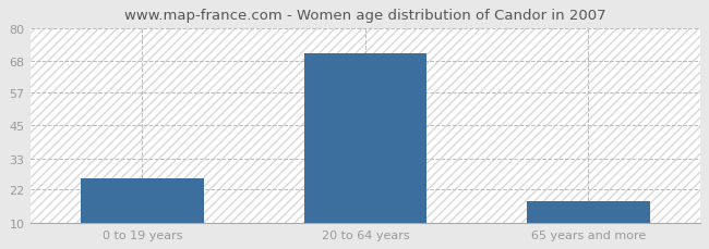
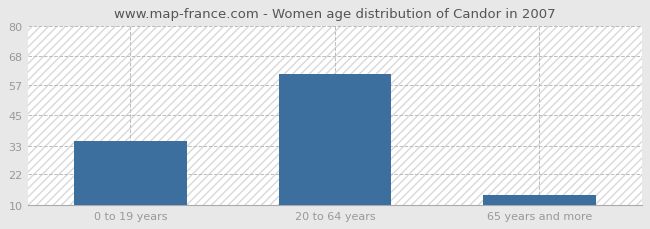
0 to 19 years: 26 -> 35
20 to 64 years: 71 -> 61
65 years and more: 18 -> 14
